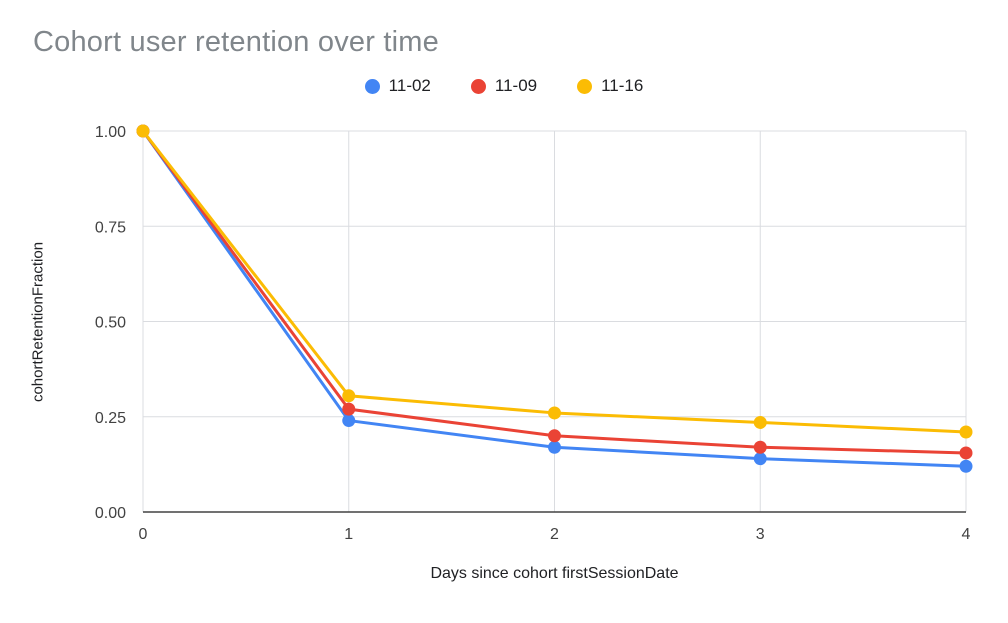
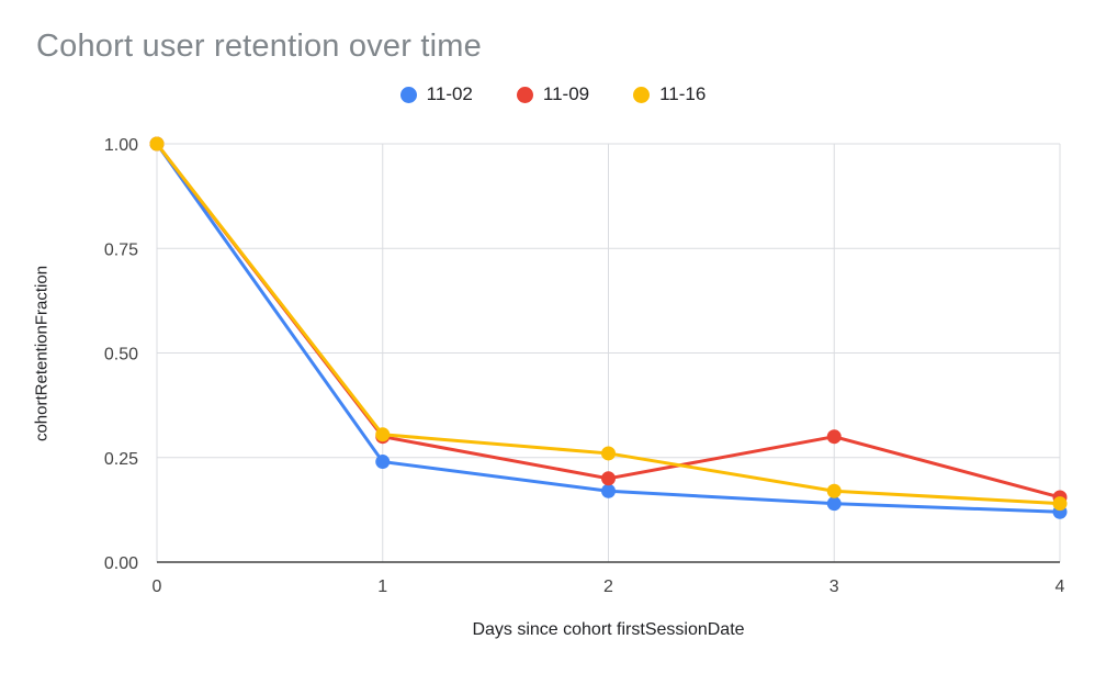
11-09/1: 0.27 -> 0.30
11-09/3: 0.17 -> 0.30
11-16/3: 0.23 -> 0.17
11-16/4: 0.21 -> 0.14
